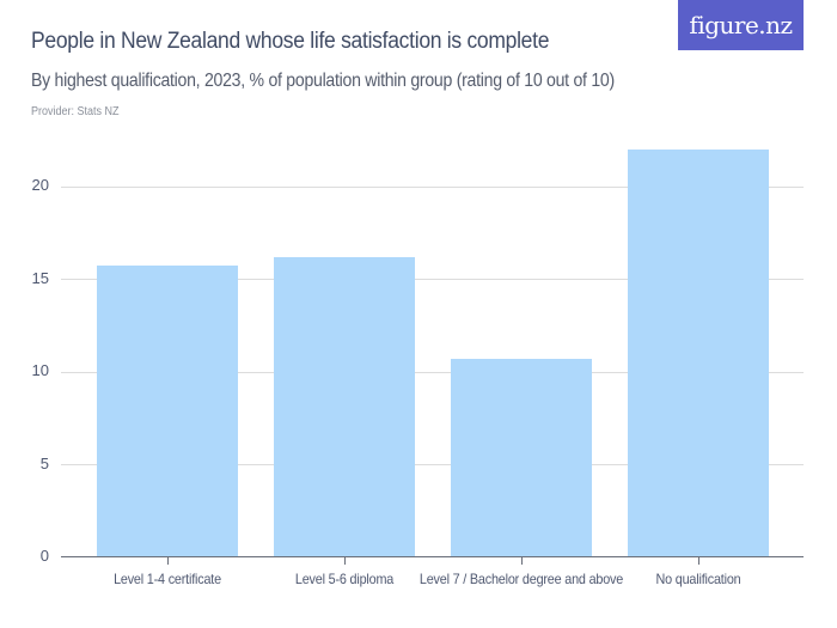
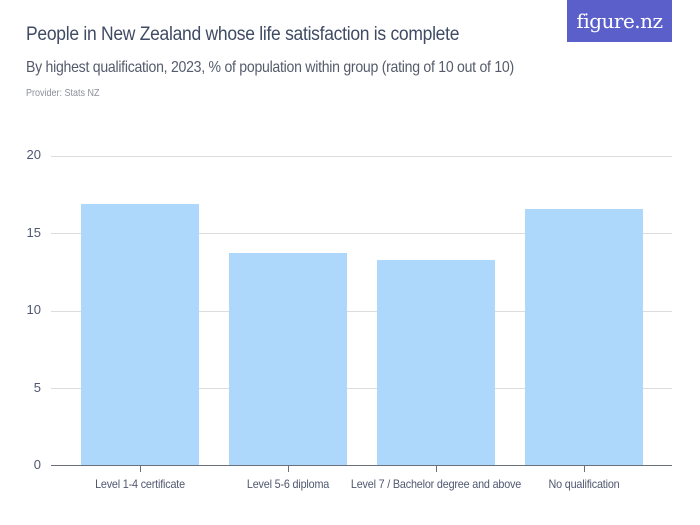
Level 1-4 certificate: 15.7 -> 16.9
Level 5-6 diploma: 16.2 -> 13.7
Level 7 / Bachelor degree and above: 10.7 -> 13.3
No qualification: 22.0 -> 16.6
